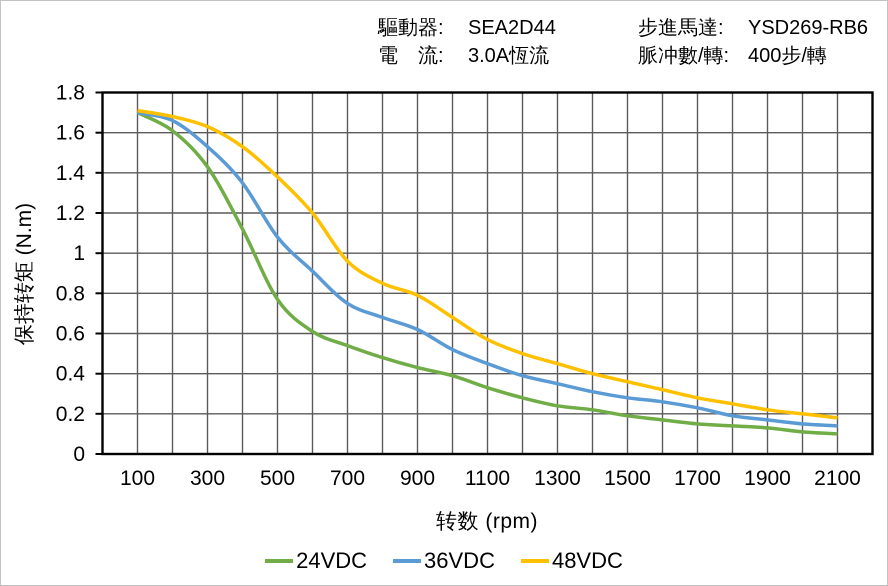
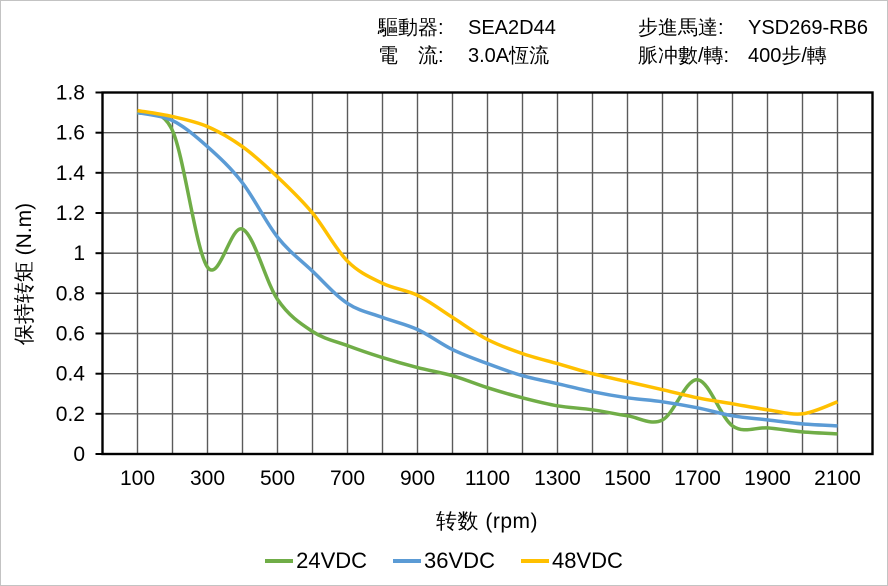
24VDC/300: 1.43 -> 0.93
24VDC/1700: 0.15 -> 0.37
48VDC/2100: 0.18 -> 0.26
